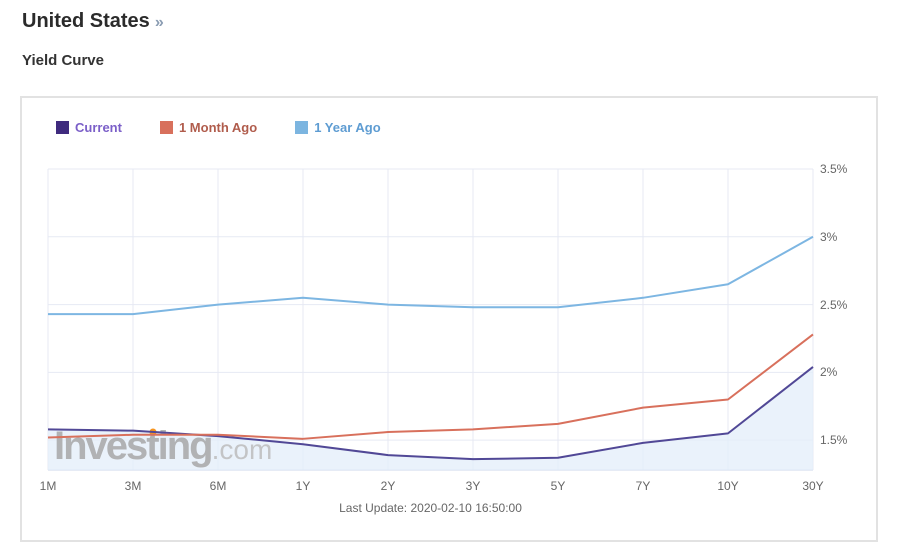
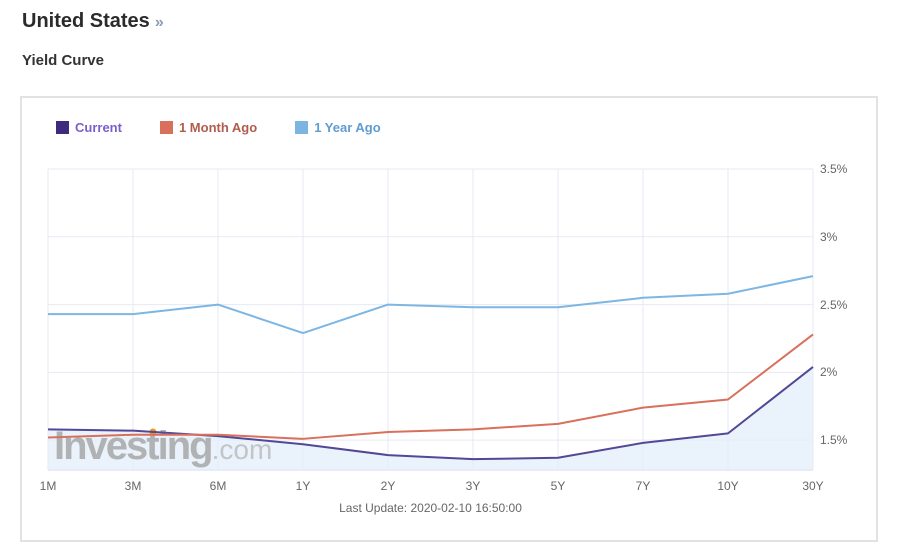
1 Year Ago/1Y: 2.55% -> 2.29%
1 Year Ago/10Y: 2.65% -> 2.58%
1 Year Ago/30Y: 3.00% -> 2.71%
